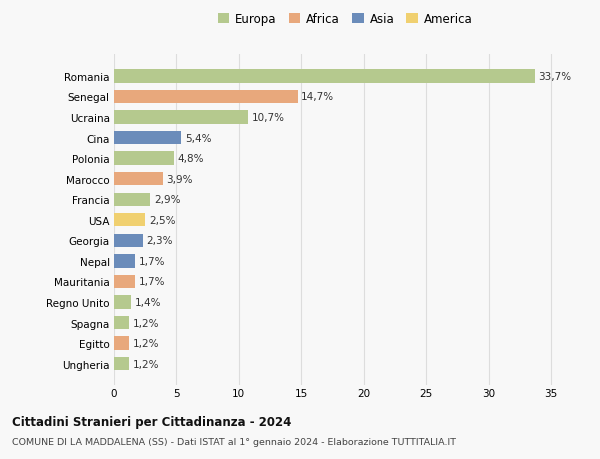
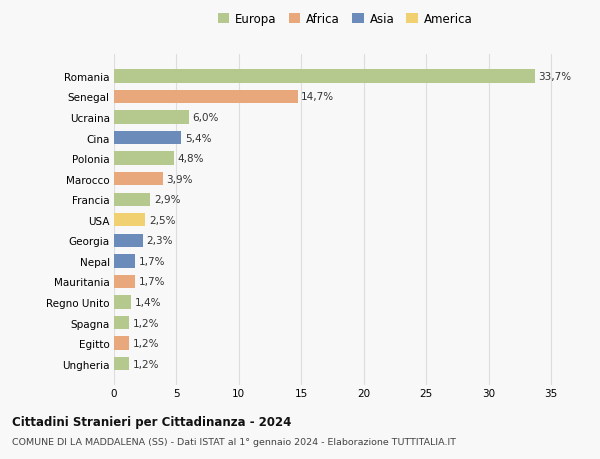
Ucraina: 10,7% -> 6,0%
